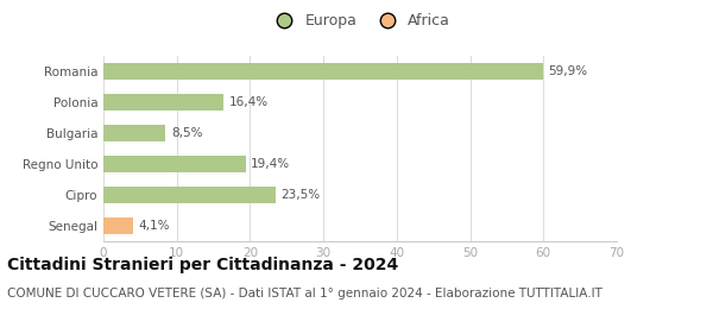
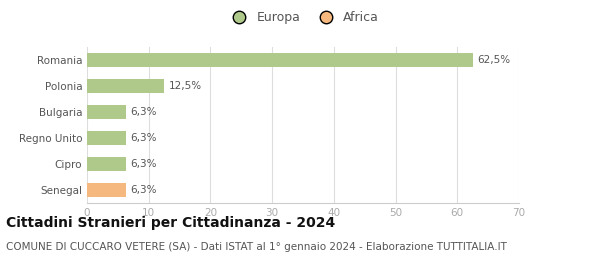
Romania: 59,9% -> 62,5%
Polonia: 16,4% -> 12,5%
Bulgaria: 8,5% -> 6,3%
Regno Unito: 19,4% -> 6,3%
Cipro: 23,5% -> 6,3%
Senegal: 4,1% -> 6,3%
